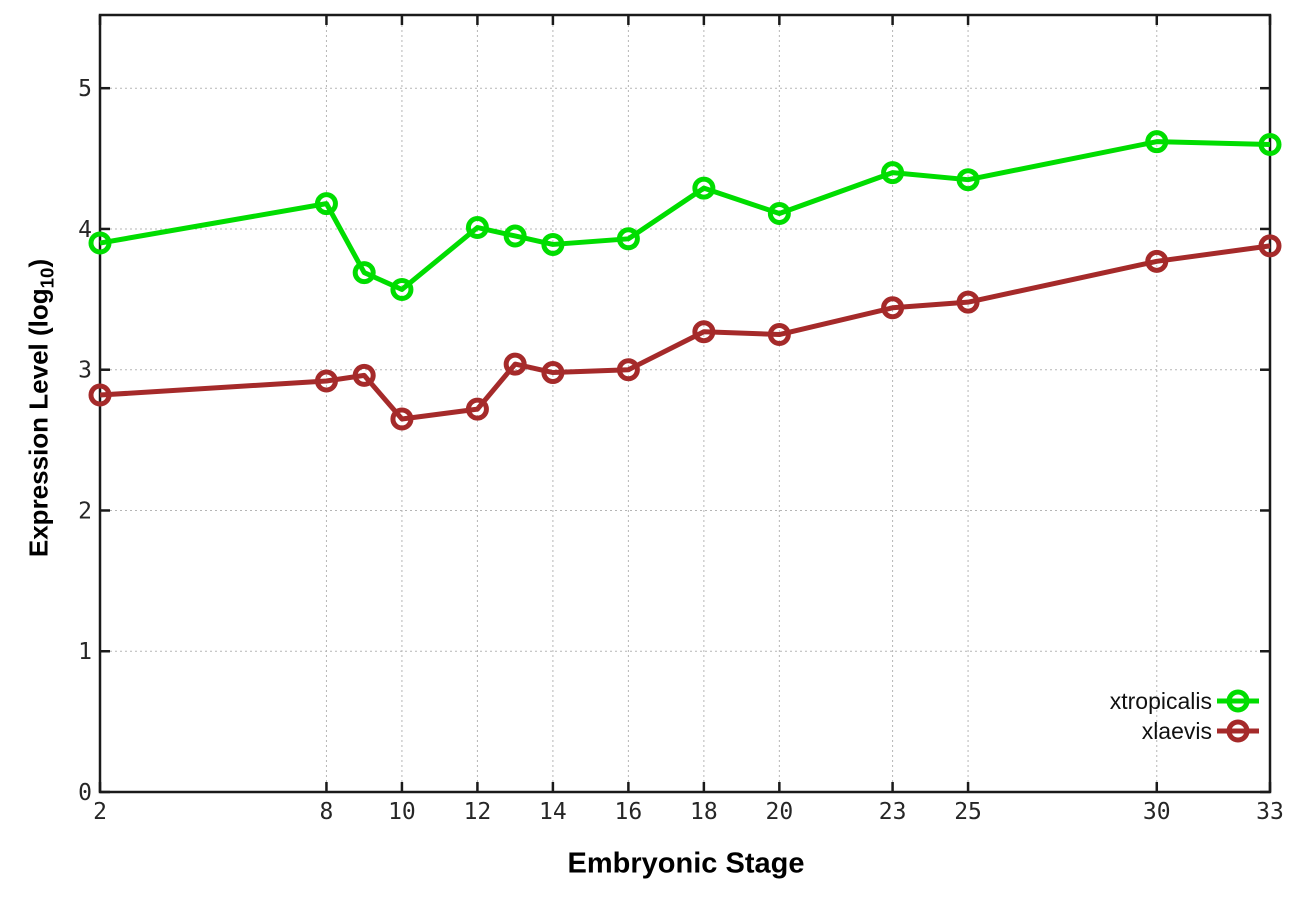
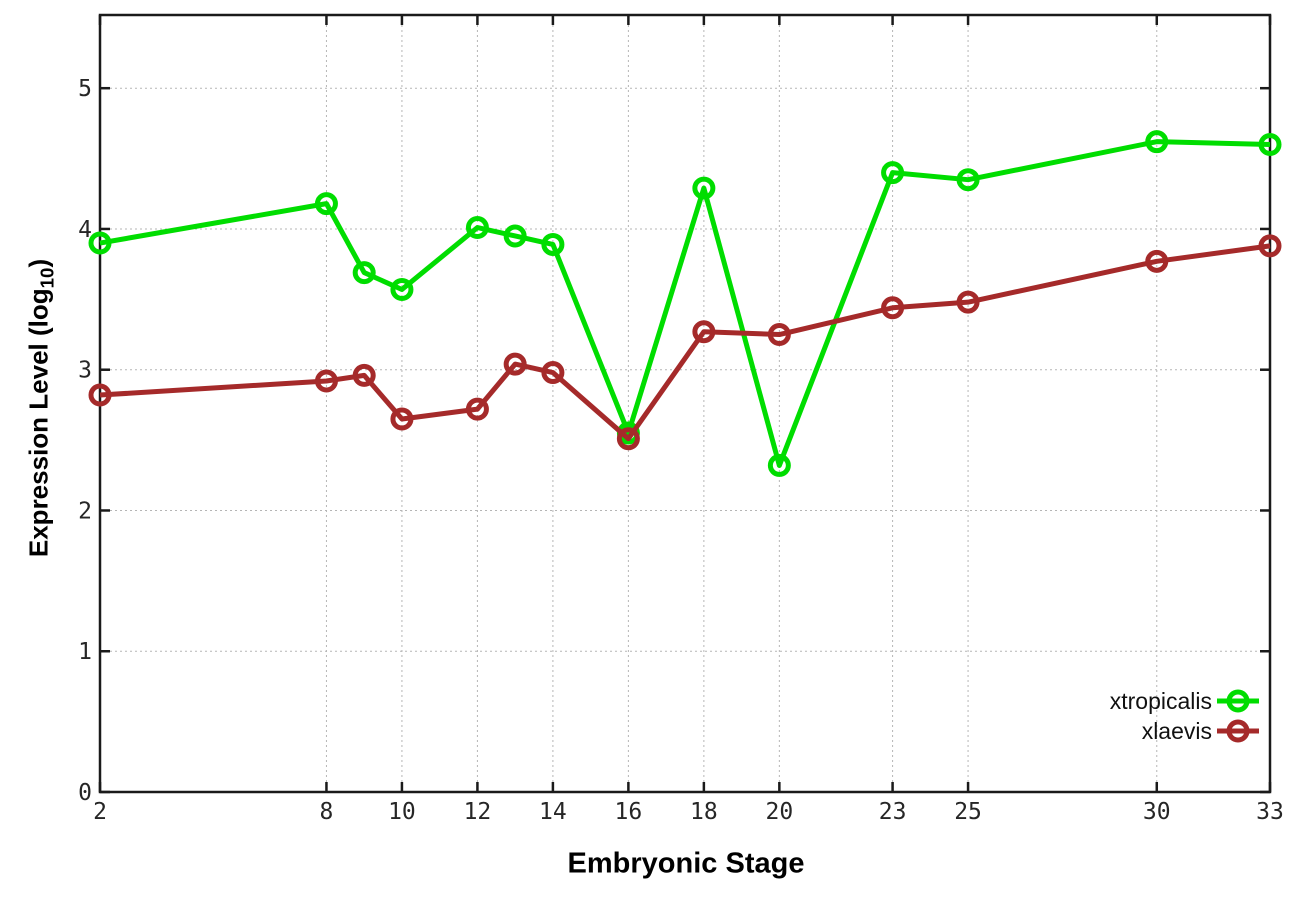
xtropicalis/16: 3.93 -> 2.55
xlaevis/16: 3.00 -> 2.51
xtropicalis/20: 4.11 -> 2.32
